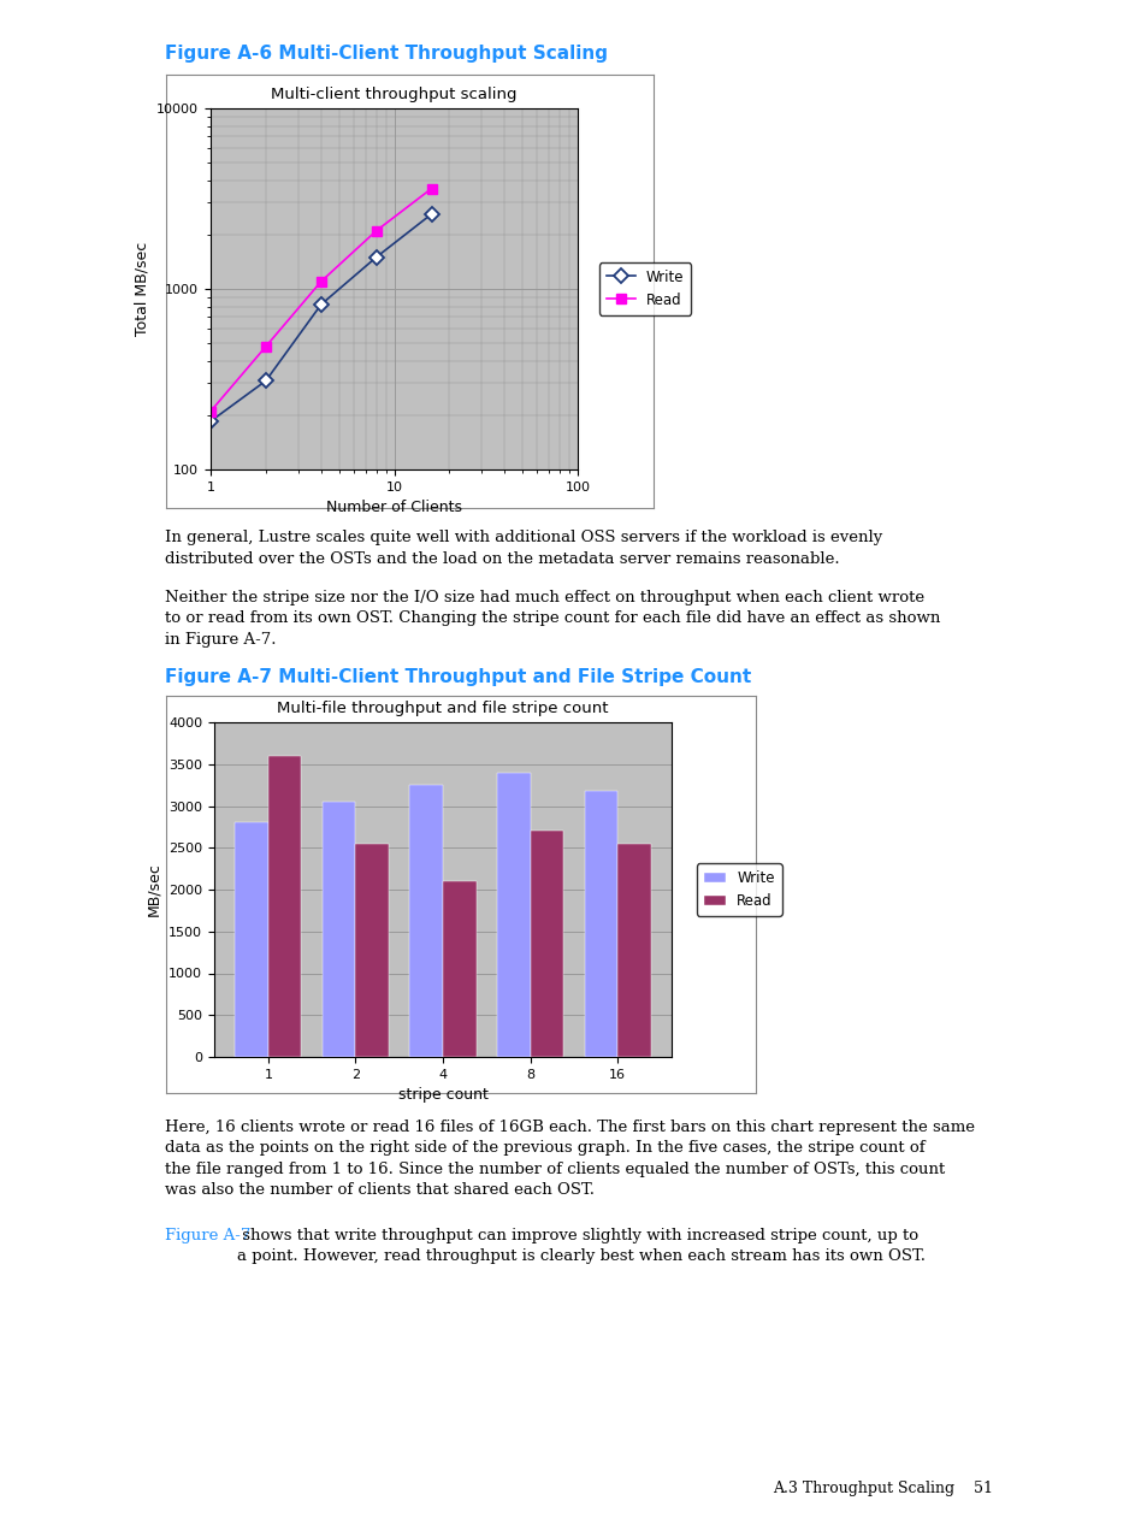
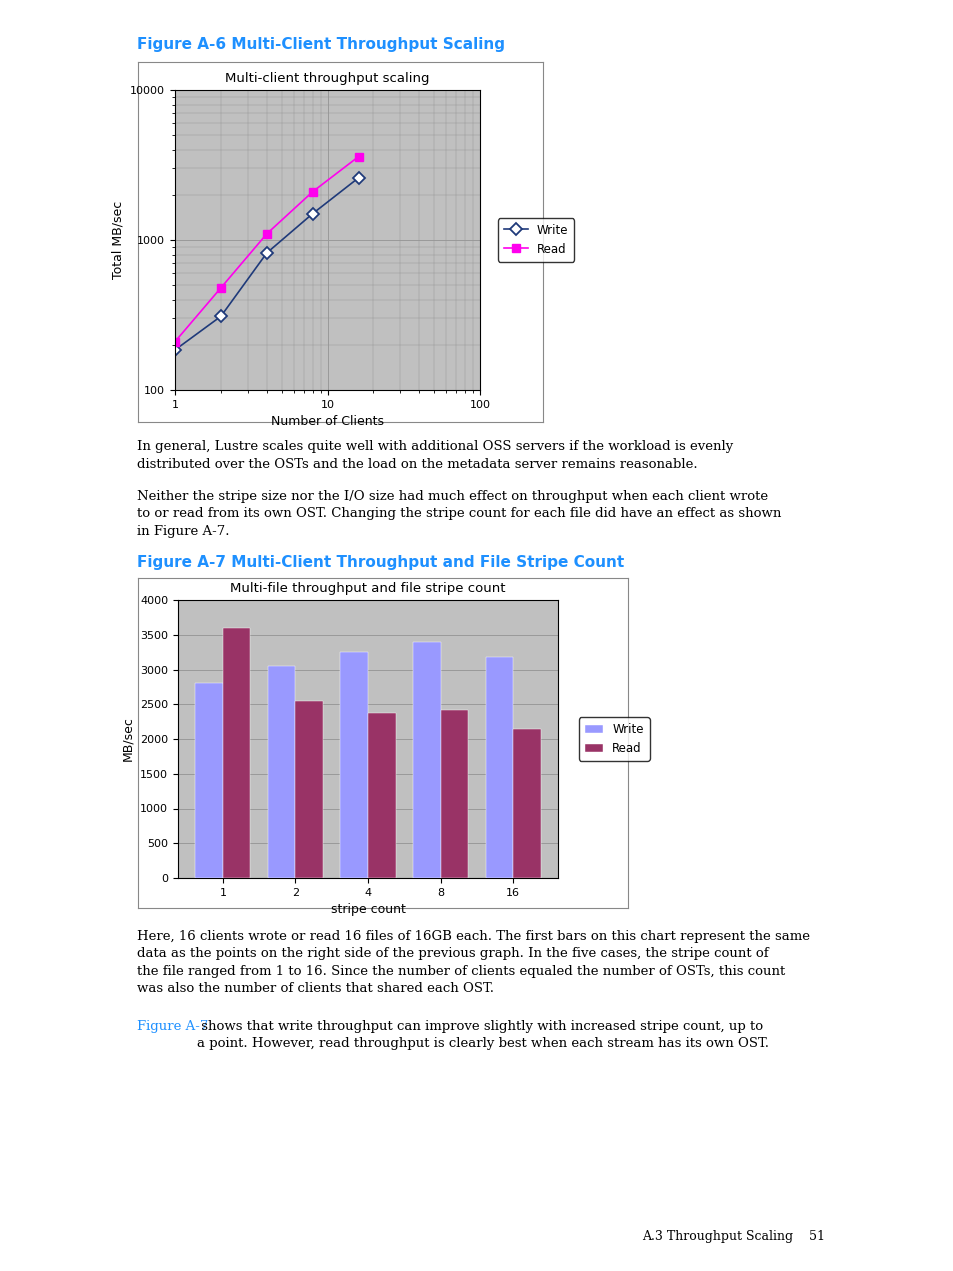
Multi-file throughput and file stripe count/Read/4: 2100 -> 2380
Multi-file throughput and file stripe count/Read/8: 2700 -> 2420
Multi-file throughput and file stripe count/Read/16: 2540 -> 2150
